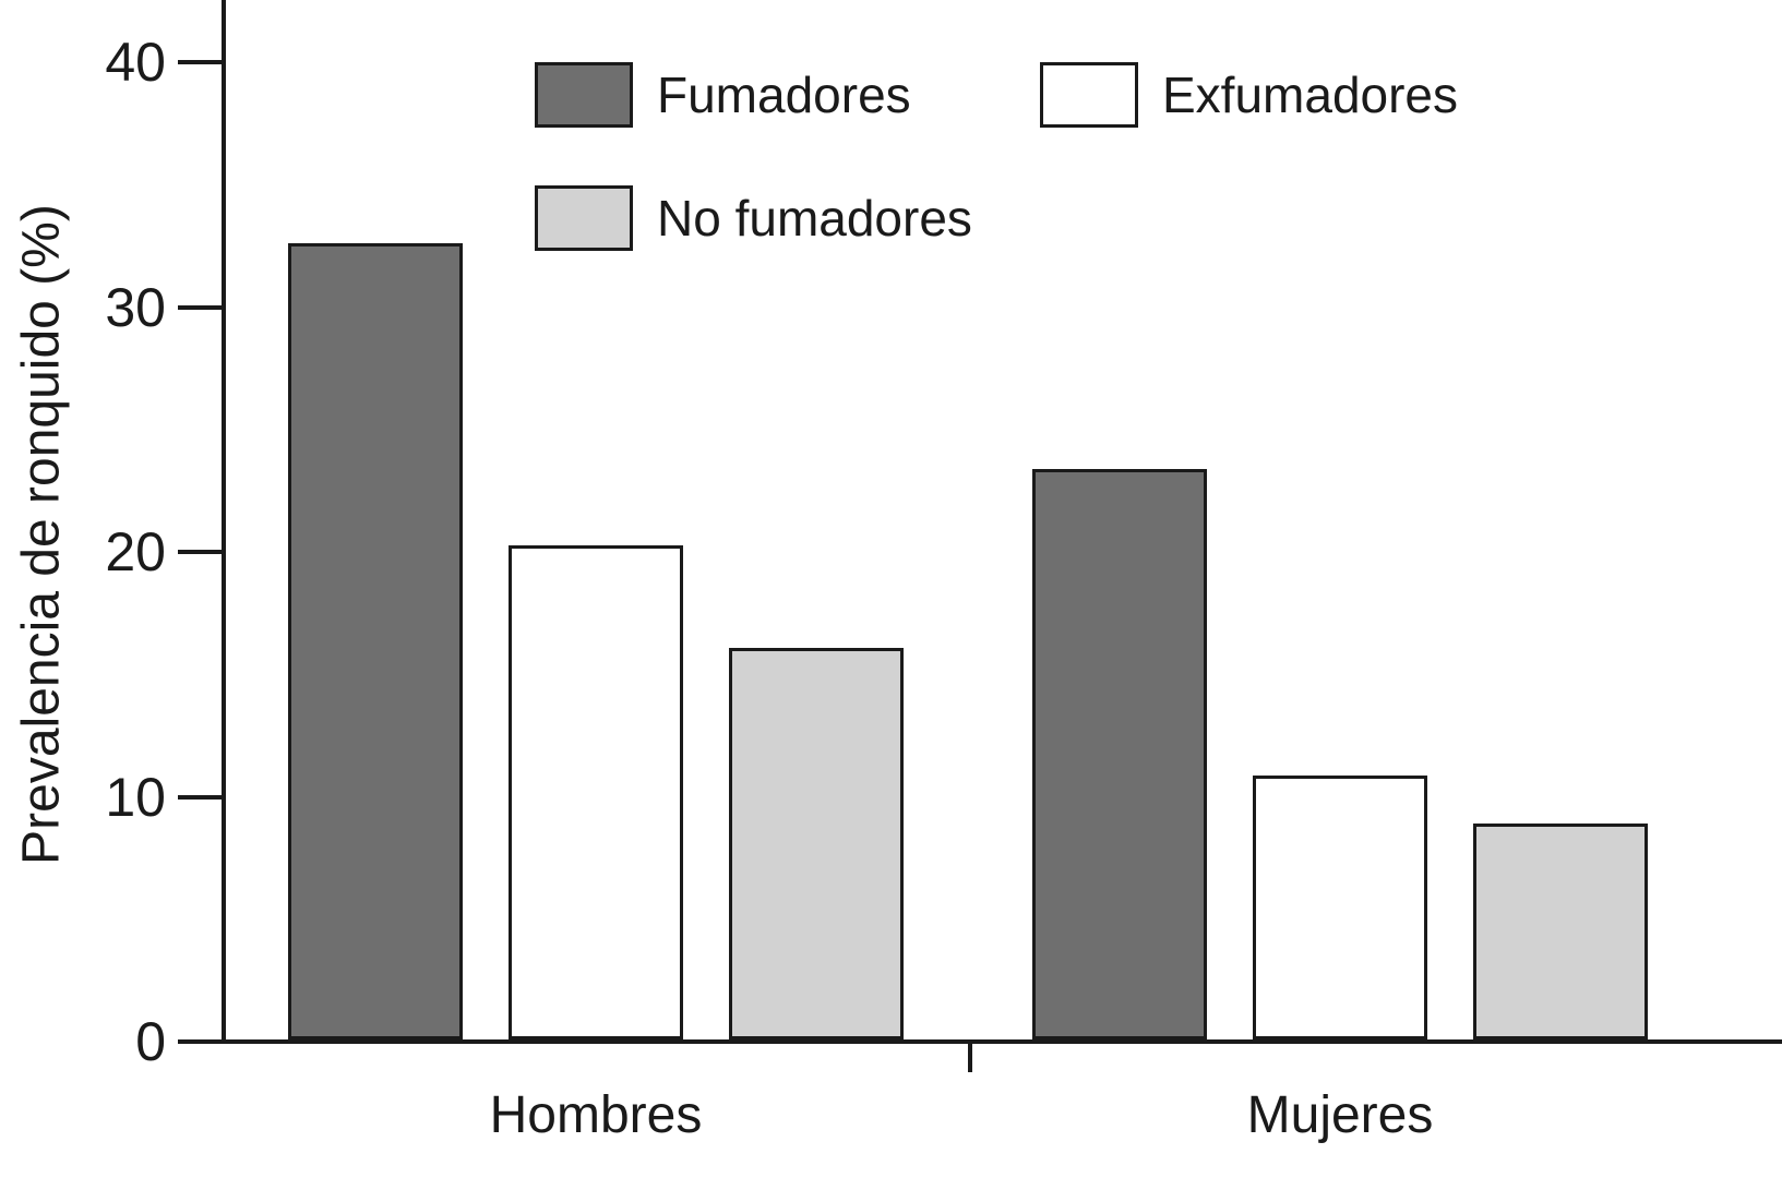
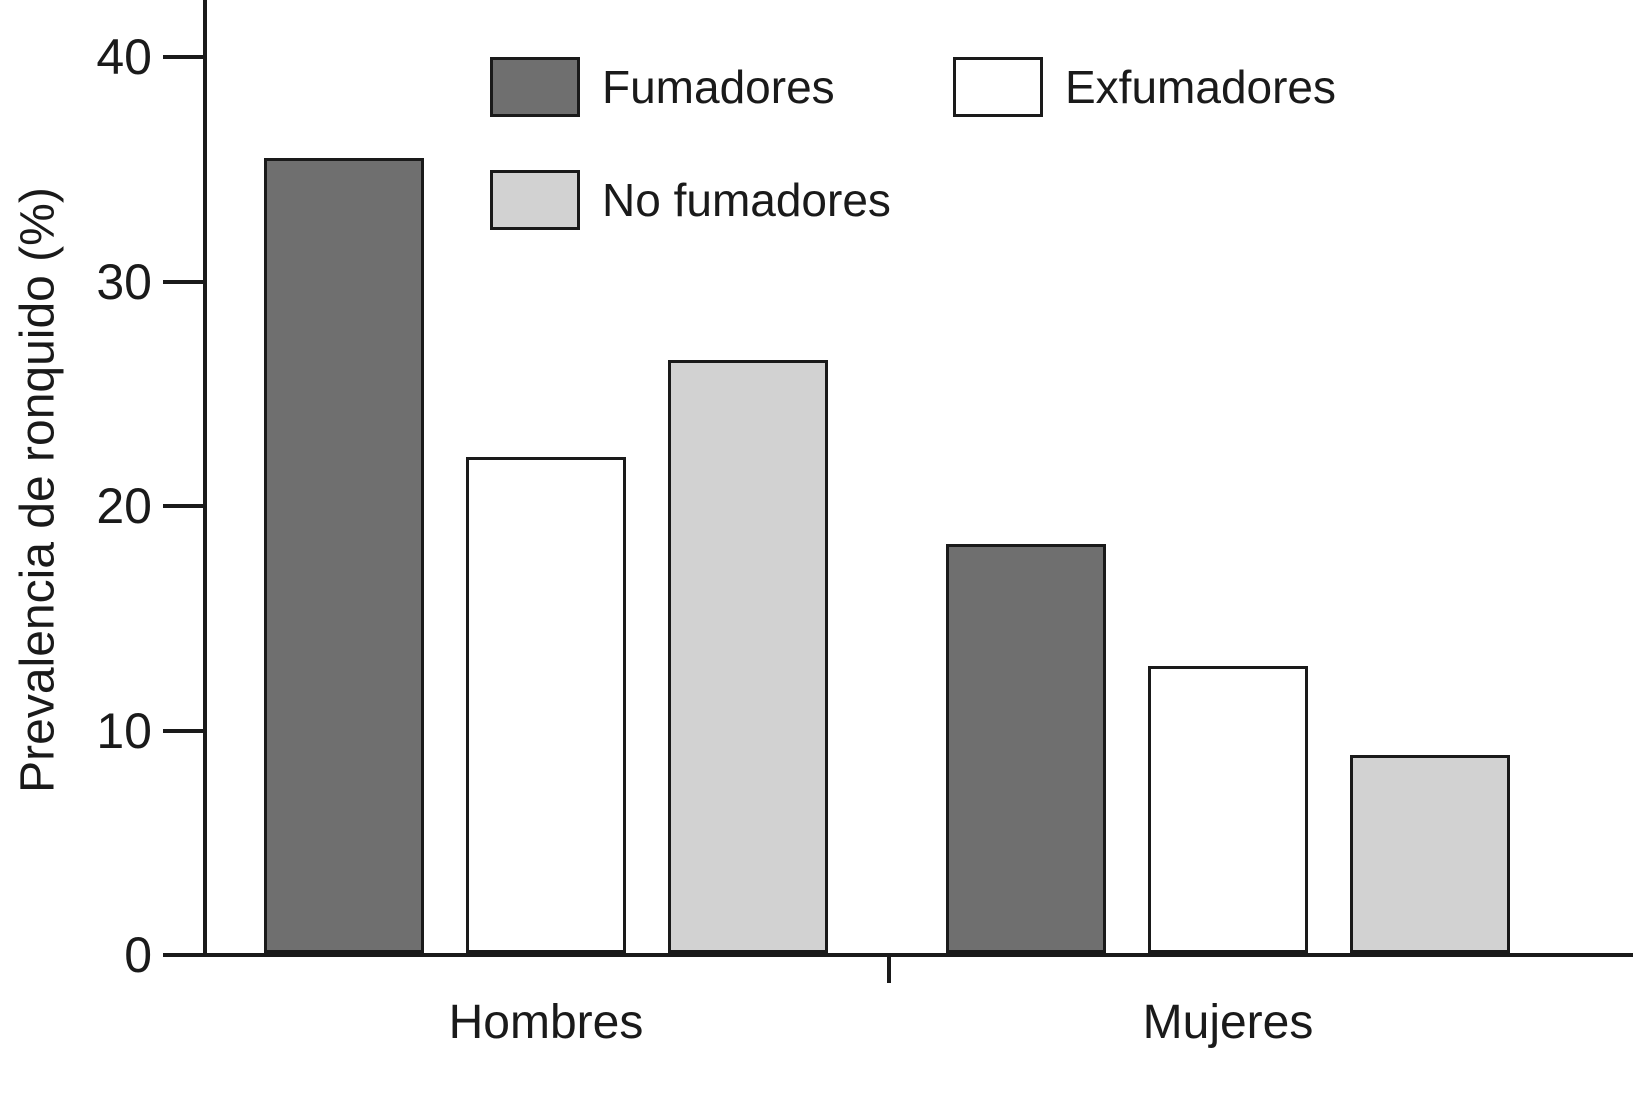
Fumadores/Hombres: 32.5 -> 35.4
Exfumadores/Hombres: 20.2 -> 22.1
No fumadores/Hombres: 16.0 -> 26.4
Fumadores/Mujeres: 23.3 -> 18.2
Exfumadores/Mujeres: 10.8 -> 12.8
